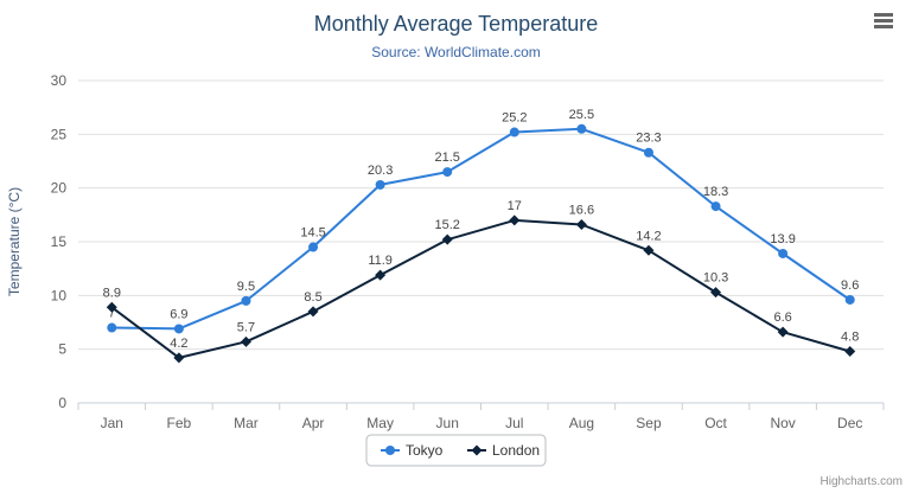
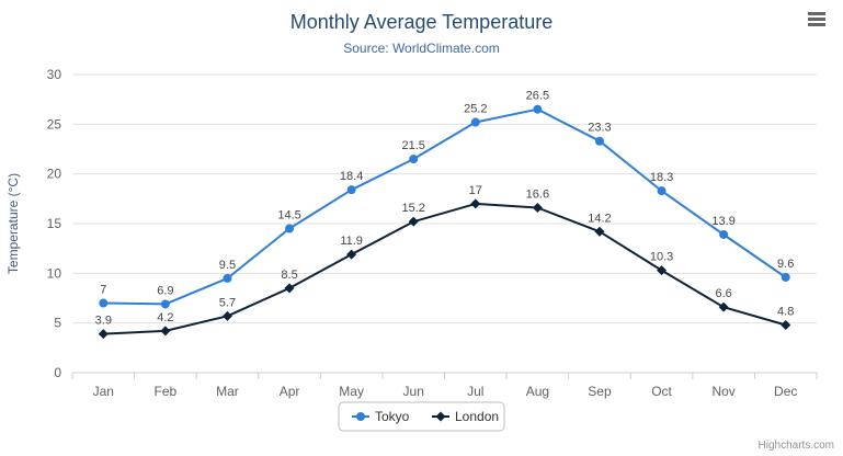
London/Jan: 8.9 -> 3.9
Tokyo/May: 20.3 -> 18.4
Tokyo/Aug: 25.5 -> 26.5
